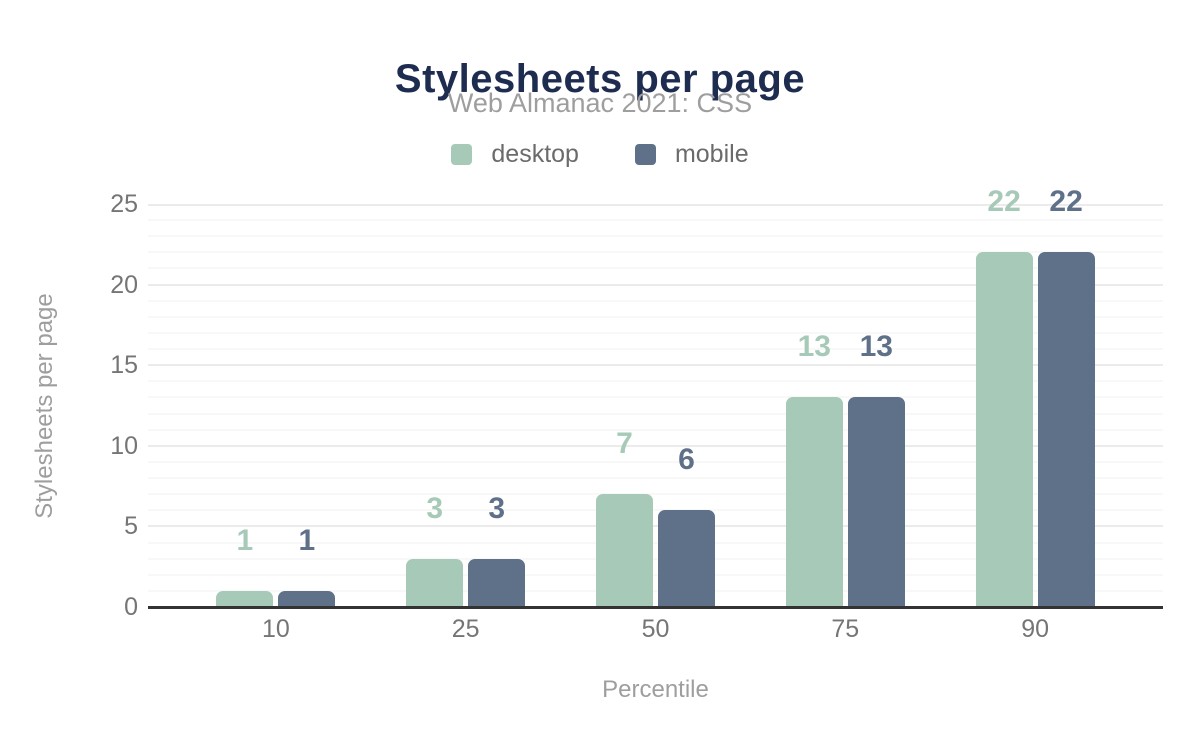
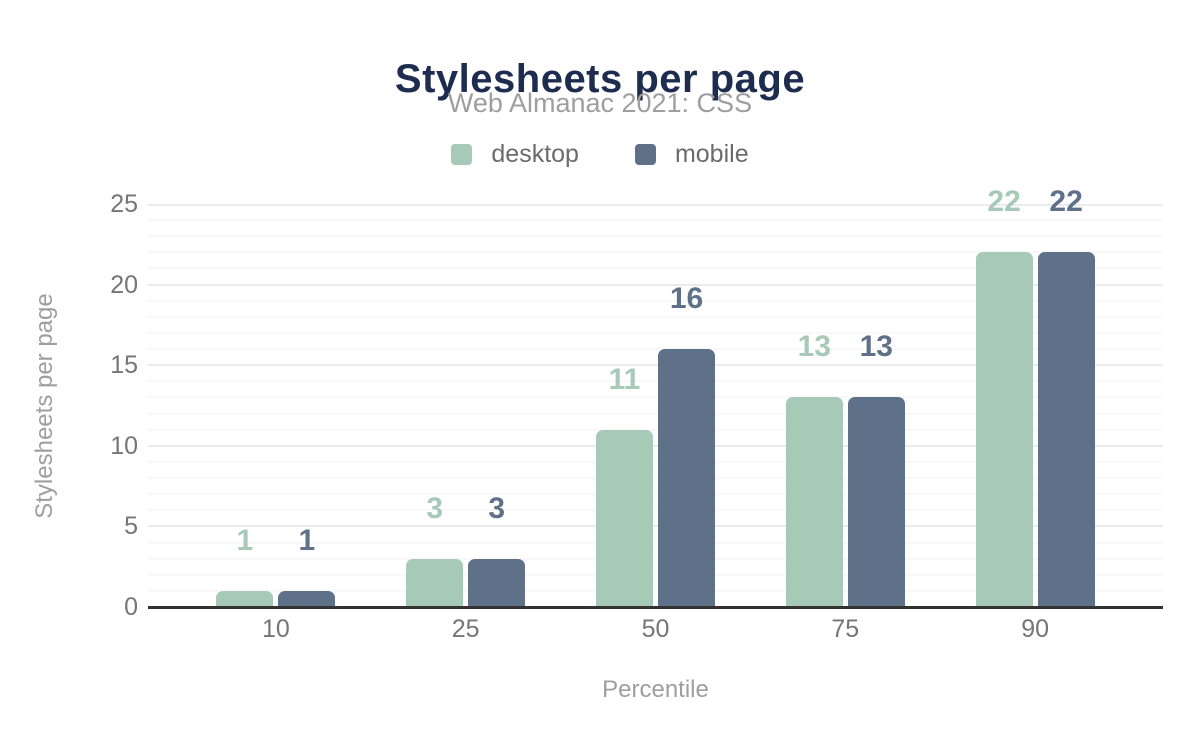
desktop/50: 7 -> 11
mobile/50: 6 -> 16
